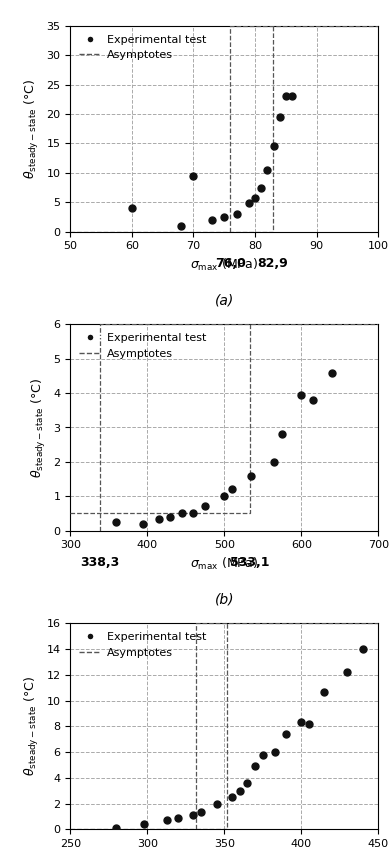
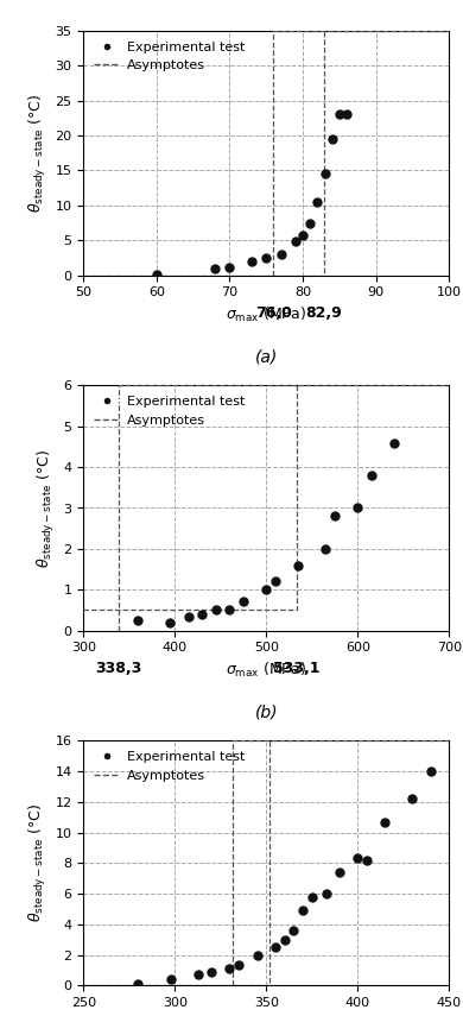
Experimental test/60: 4.0 -> 0.1
Experimental test/70: 9.4 -> 1.2
Experimental test/600: 3.95 -> 3.00
